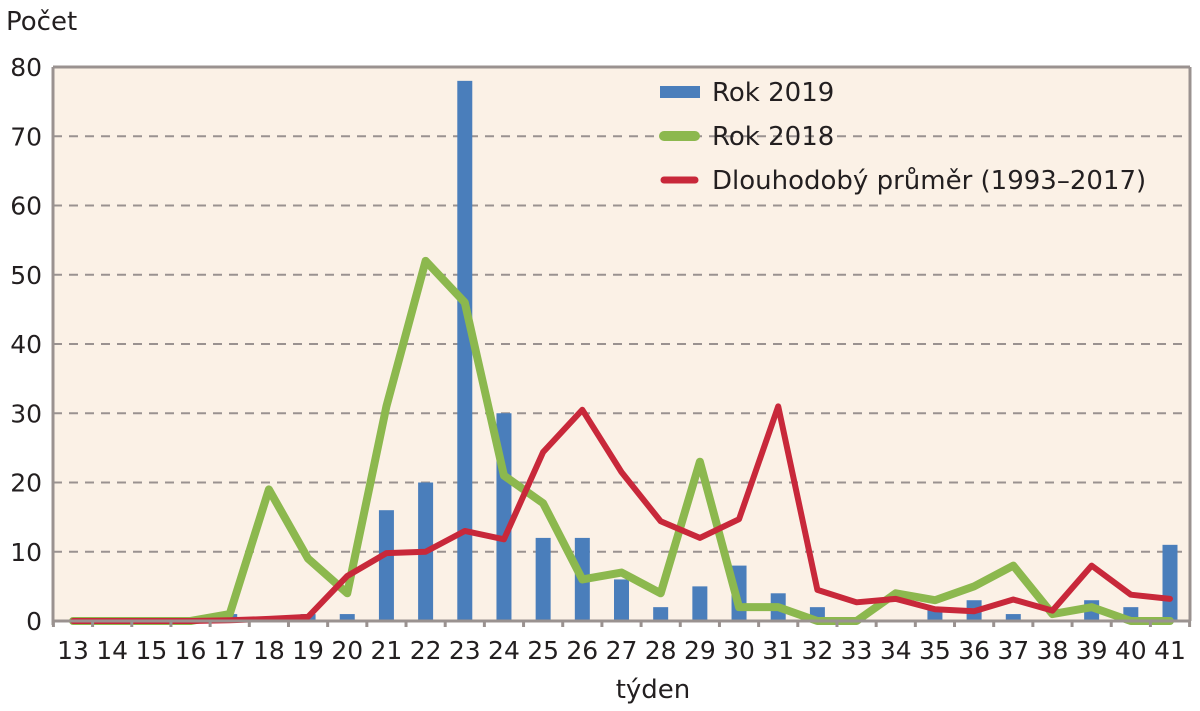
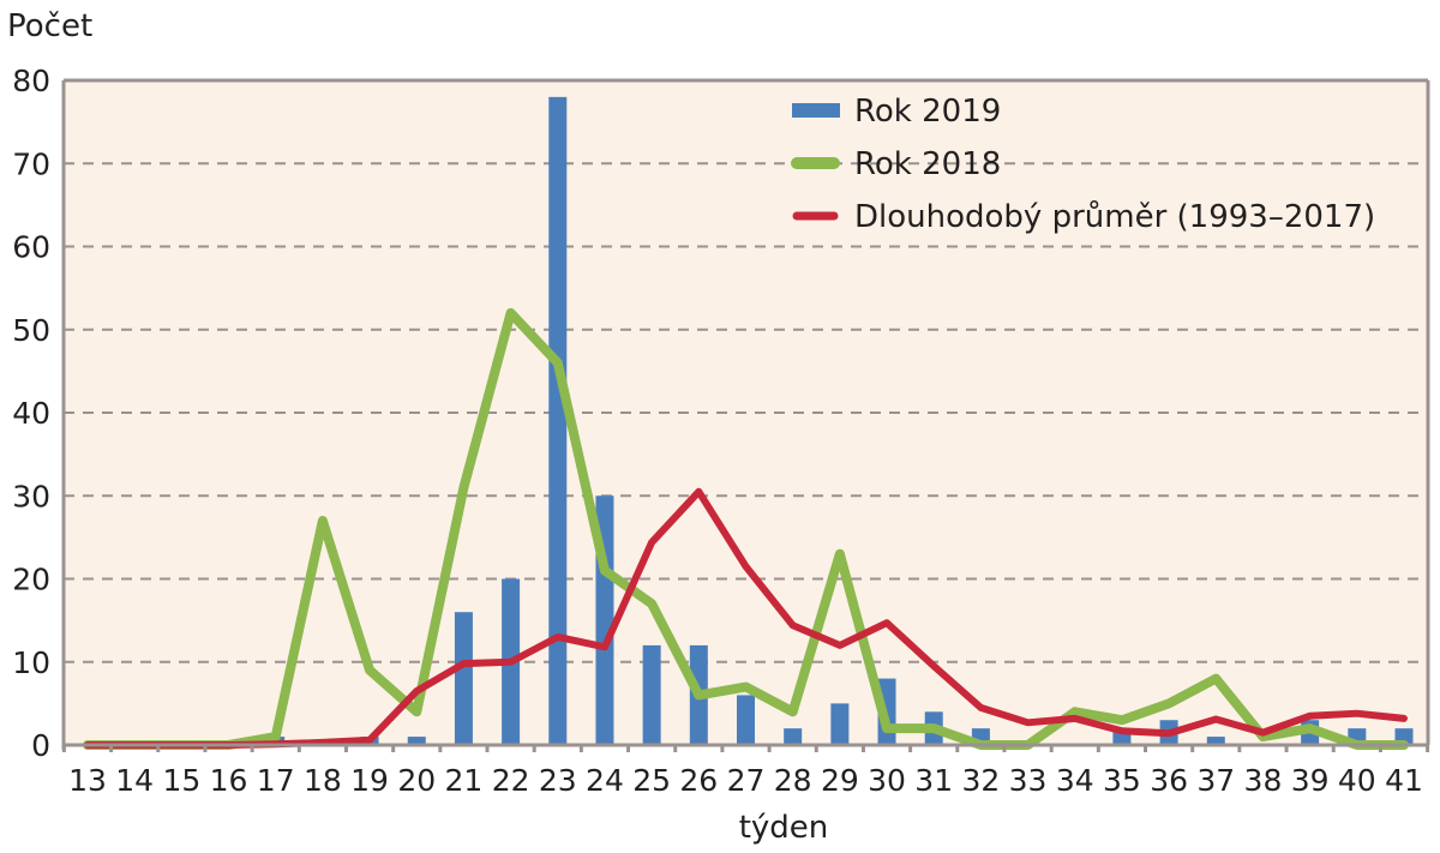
Rok 2018/18: 19 -> 27
Dlouhodobý průměr (1993–2017)/31: 31 -> 10
Dlouhodobý průměr (1993–2017)/39: 8 -> 4
Rok 2019/41: 11 -> 2
